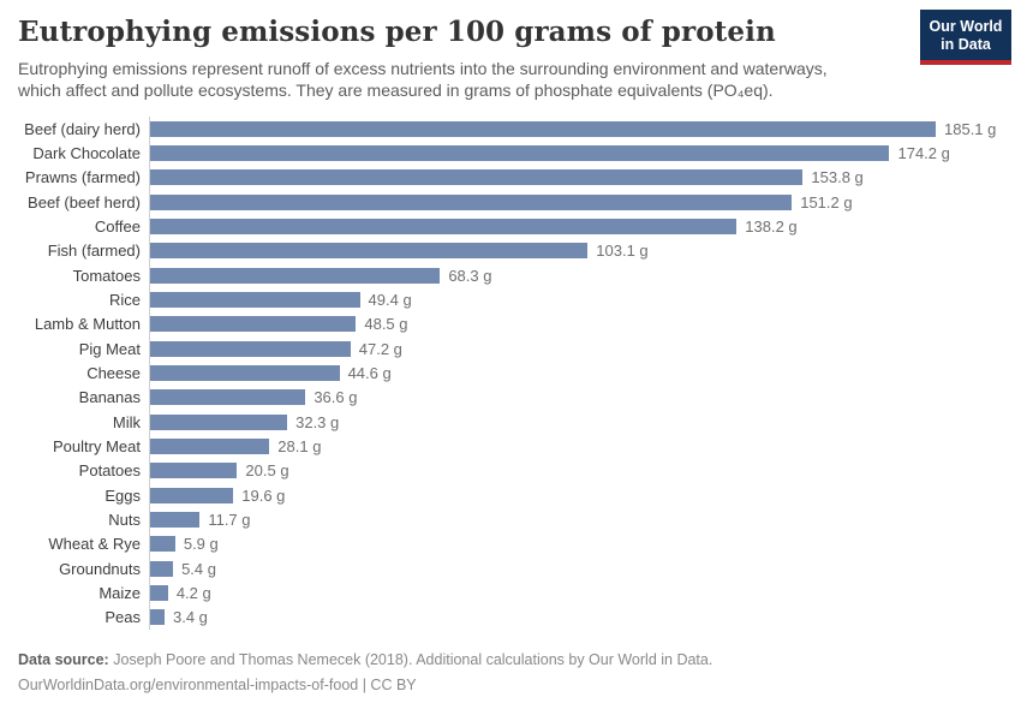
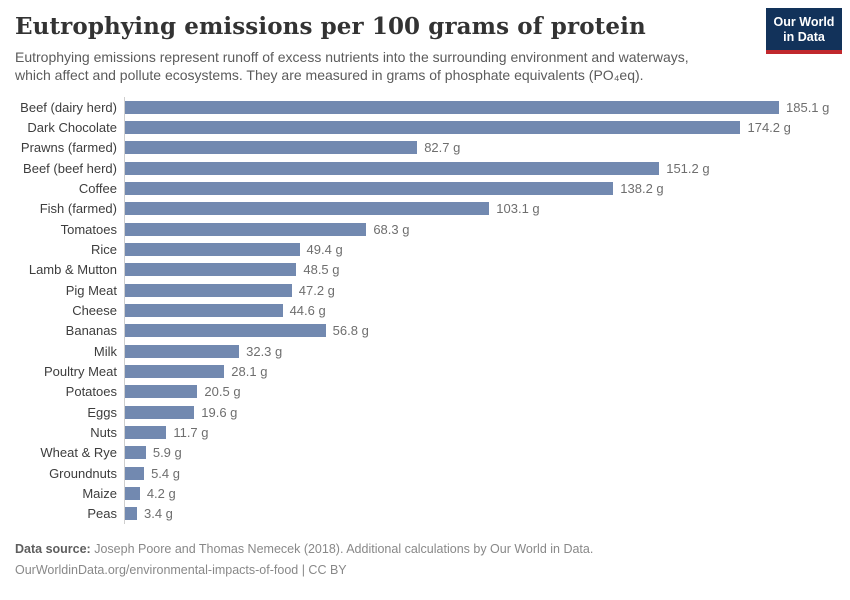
Prawns (farmed): 153.8 -> 82.7
Bananas: 36.6 -> 56.8
